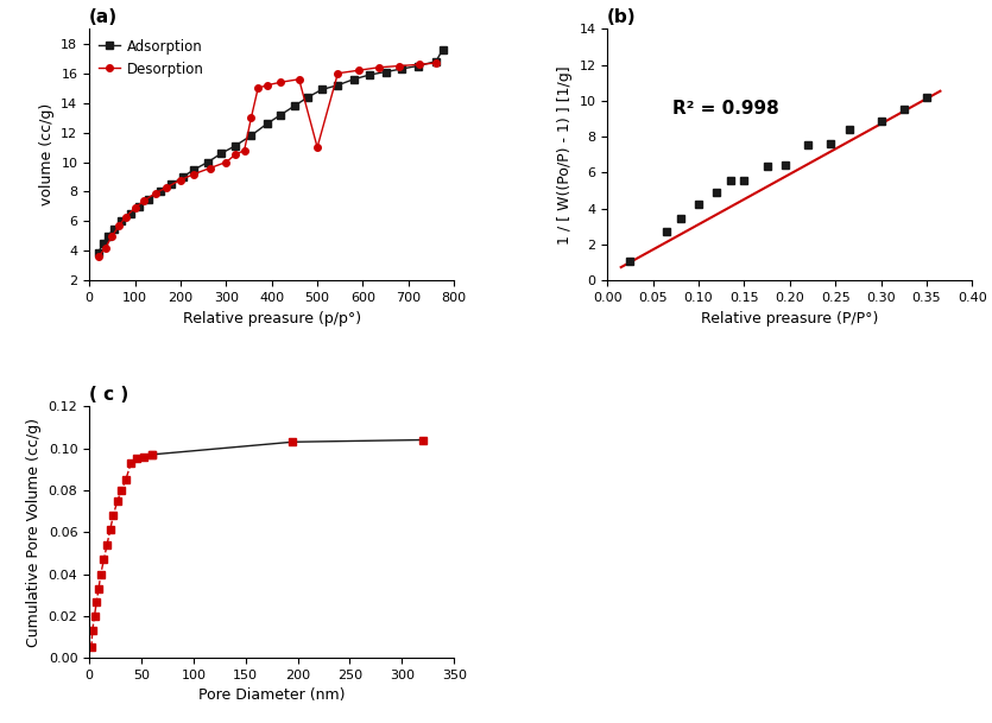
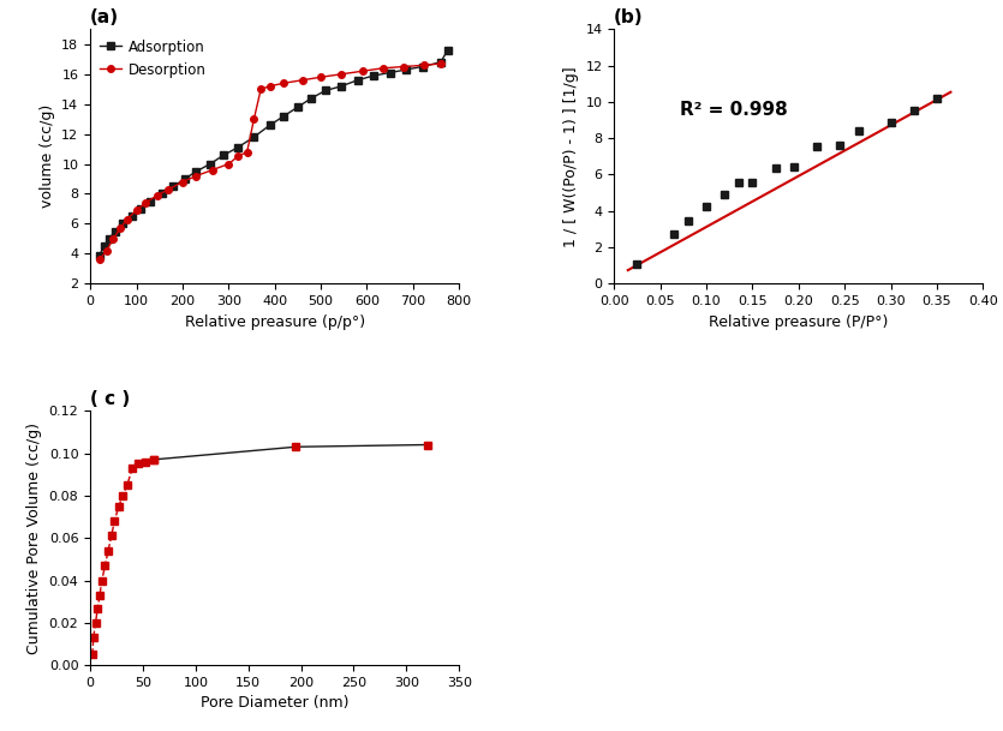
(a)/Desorption/500: 11.0 -> 15.8
